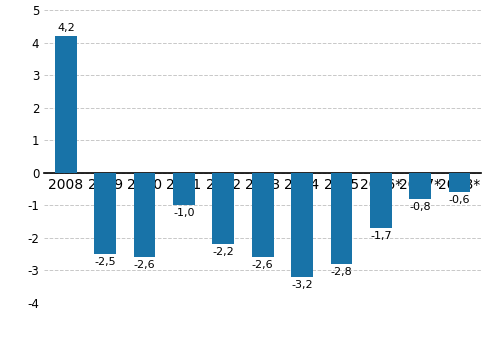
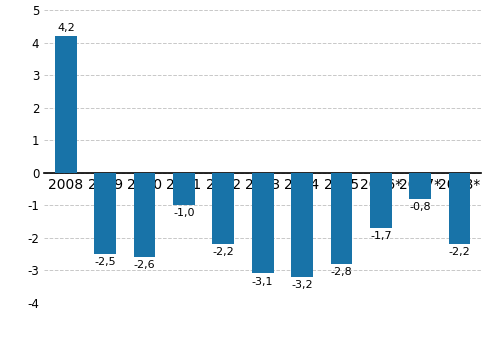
2013: -2,6 -> -3,1
2018*: -0,6 -> -2,2
